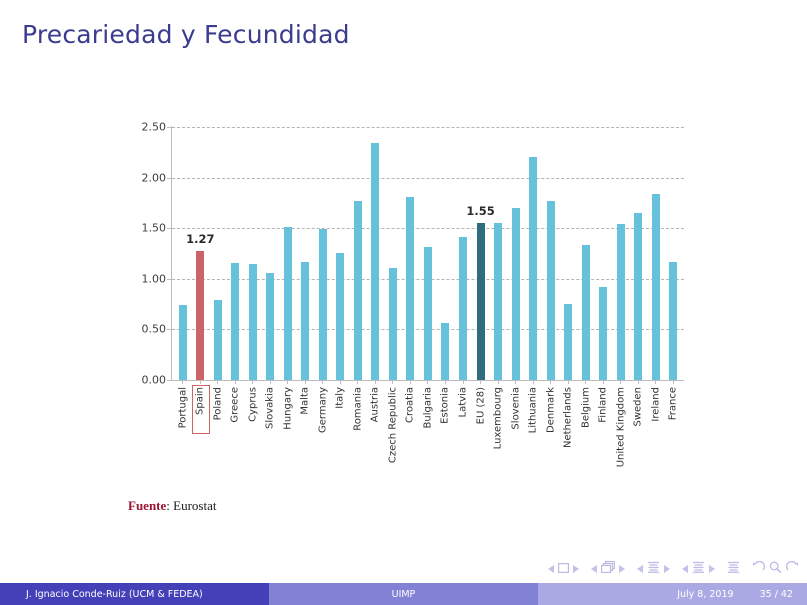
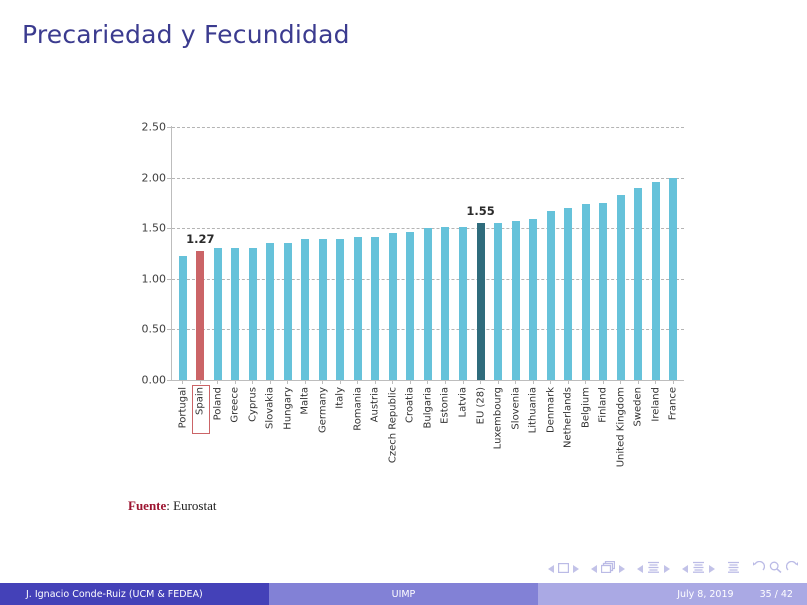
Portugal: 0.74 -> 1.23
Poland: 0.79 -> 1.30
Greece: 1.16 -> 1.30
Cyprus: 1.15 -> 1.30
Slovakia: 1.06 -> 1.35
Hungary: 1.51 -> 1.35
Malta: 1.17 -> 1.39
Germany: 1.49 -> 1.39
Italy: 1.26 -> 1.39
Romania: 1.77 -> 1.41
Austria: 2.34 -> 1.41
Czech Republic: 1.11 -> 1.45
Croatia: 1.81 -> 1.46
Bulgaria: 1.31 -> 1.50
Estonia: 0.56 -> 1.51
Latvia: 1.41 -> 1.51
Slovenia: 1.70 -> 1.57
Lithuania: 2.20 -> 1.59
Denmark: 1.77 -> 1.67
Netherlands: 0.75 -> 1.70
Belgium: 1.33 -> 1.74
Finland: 0.92 -> 1.75
United Kingdom: 1.54 -> 1.83
Sweden: 1.65 -> 1.90
Ireland: 1.84 -> 1.96
France: 1.17 -> 2.00
